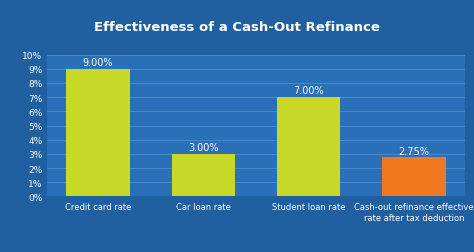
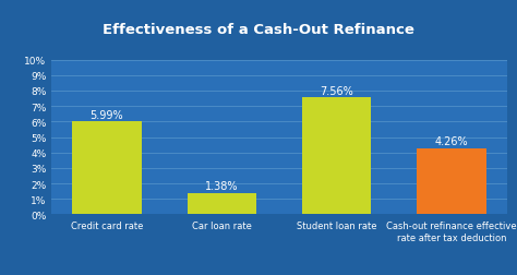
Credit card rate: 9.00% -> 5.99%
Car loan rate: 3.00% -> 1.38%
Student loan rate: 7.00% -> 7.56%
Cash-out refinance effective rate after tax deduction: 2.75% -> 4.26%
